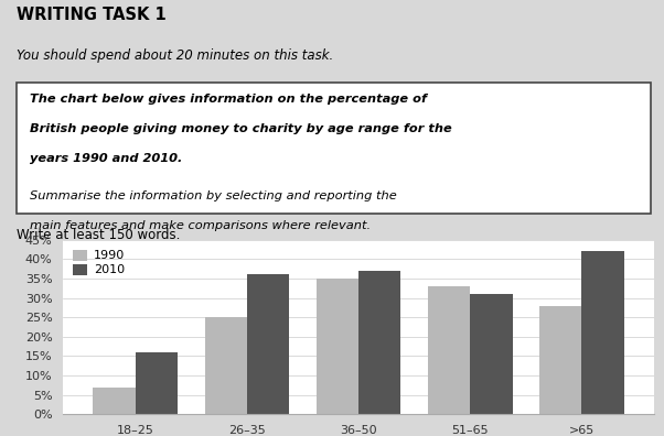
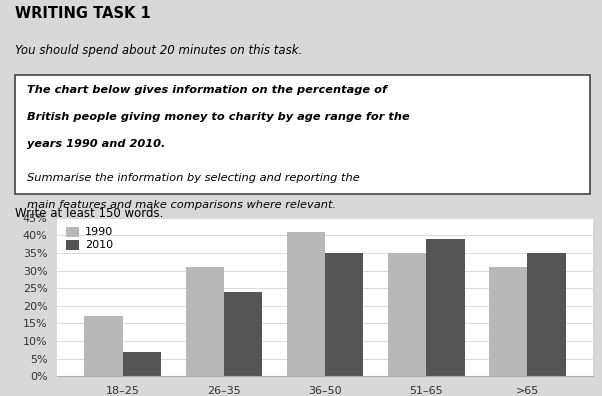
1990/18–25: 7% -> 17%
2010/18–25: 16% -> 7%
1990/26–35: 25% -> 31%
2010/26–35: 36% -> 24%
1990/36–50: 35% -> 41%
2010/36–50: 37% -> 35%
1990/51–65: 33% -> 35%
2010/51–65: 31% -> 39%
1990/>65: 28% -> 31%
2010/>65: 42% -> 35%
